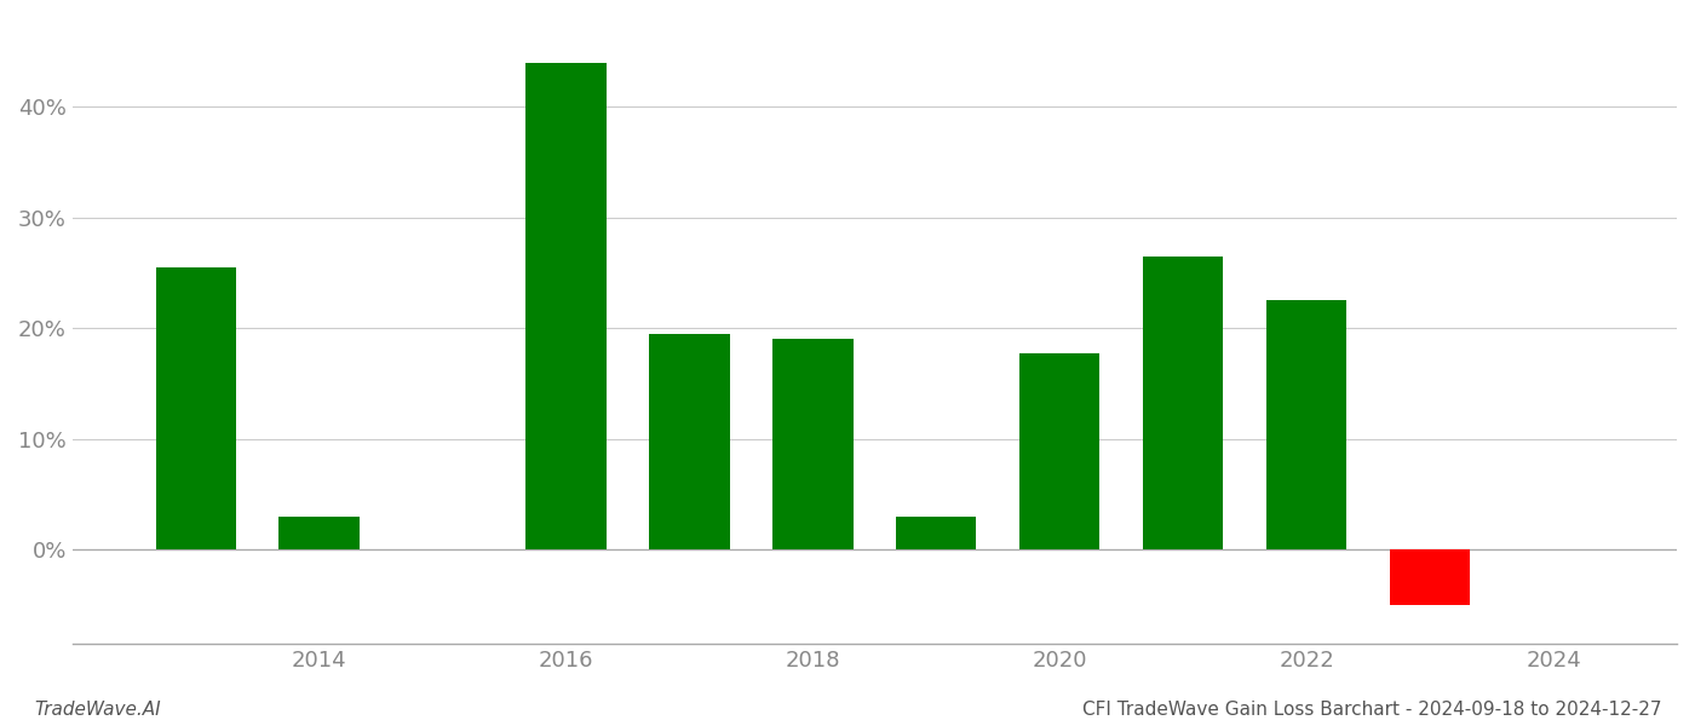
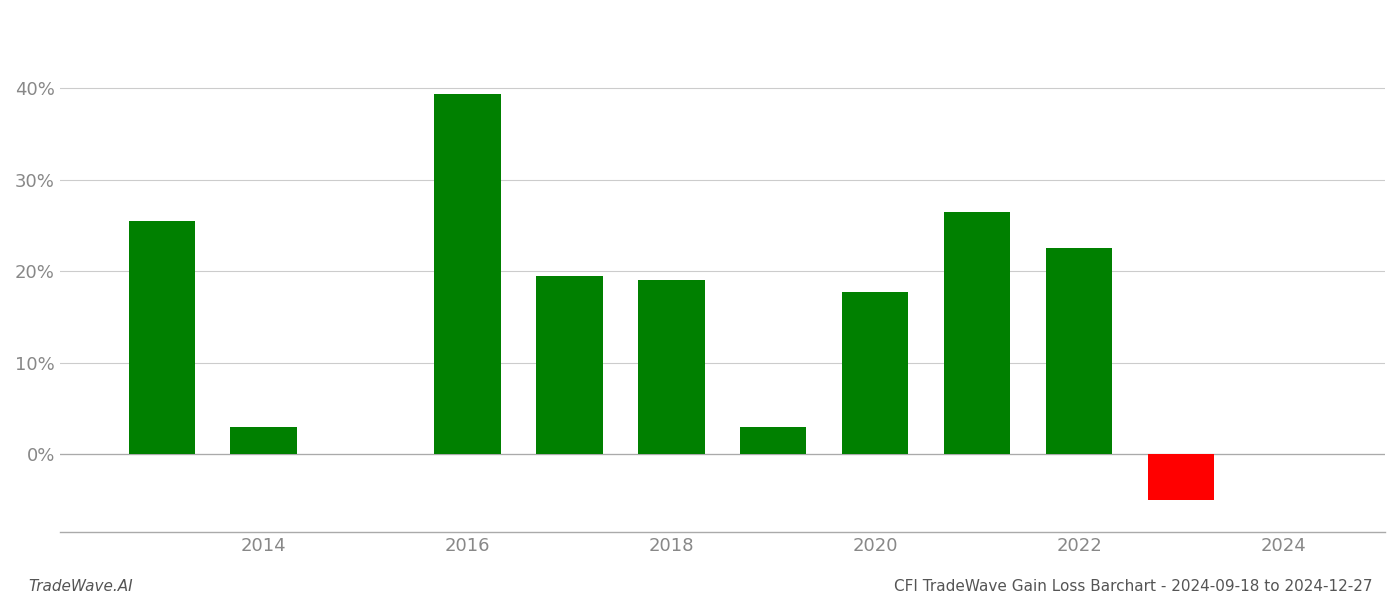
2016: 44.0% -> 39.4%
